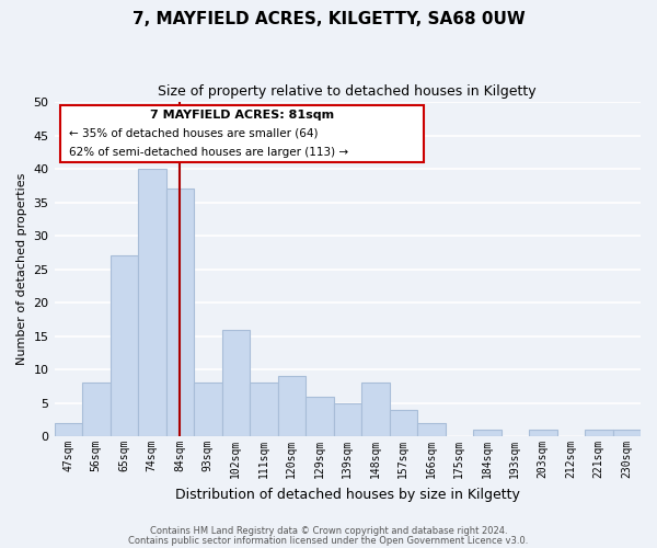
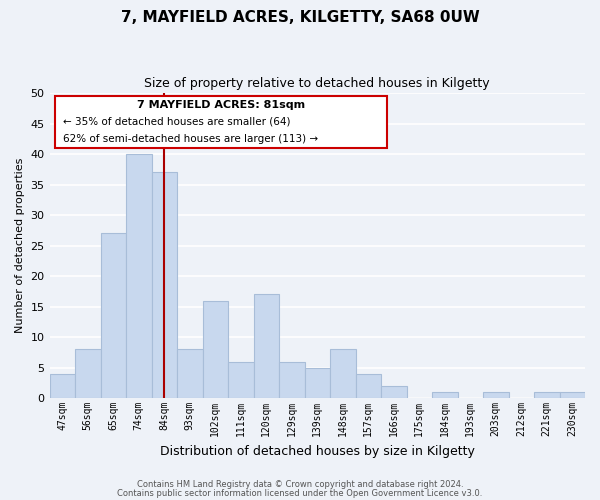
47sqm: 2 -> 4
111sqm: 8 -> 6
120sqm: 9 -> 17
